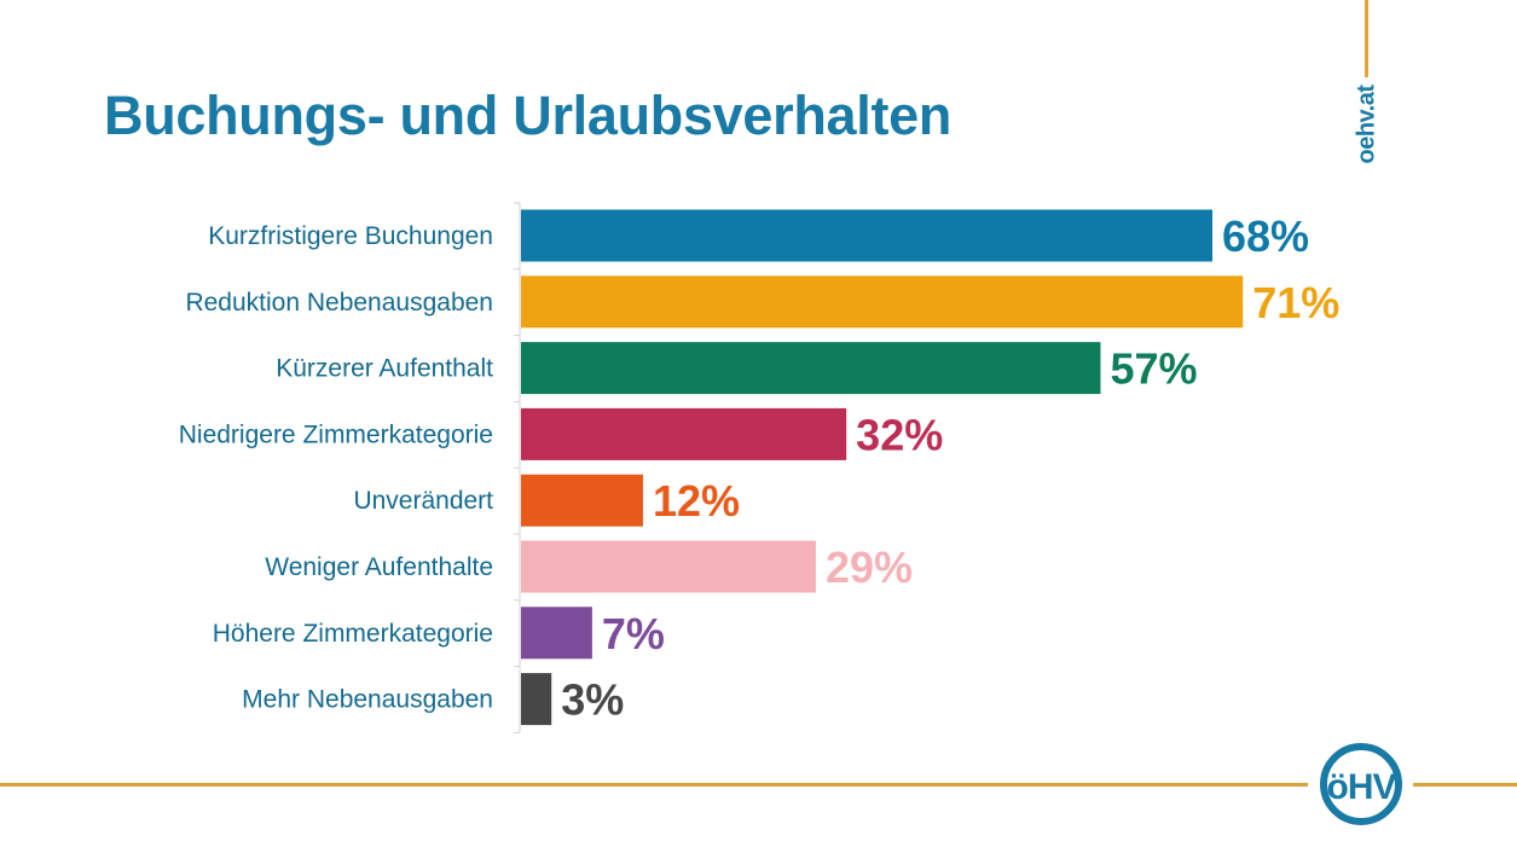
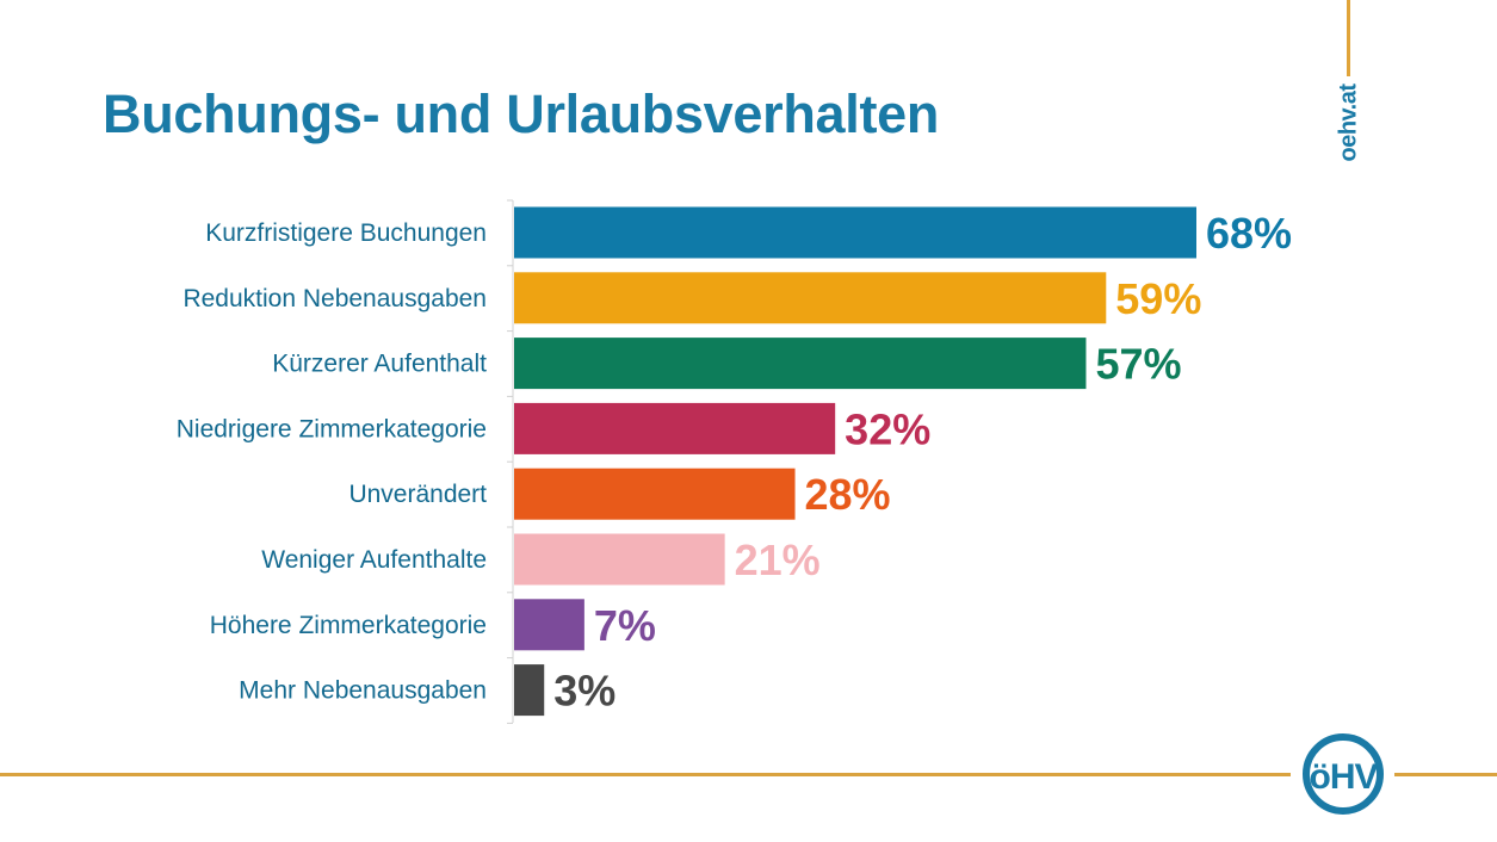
Reduktion Nebenausgaben: 71% -> 59%
Unverändert: 12% -> 28%
Weniger Aufenthalte: 29% -> 21%
